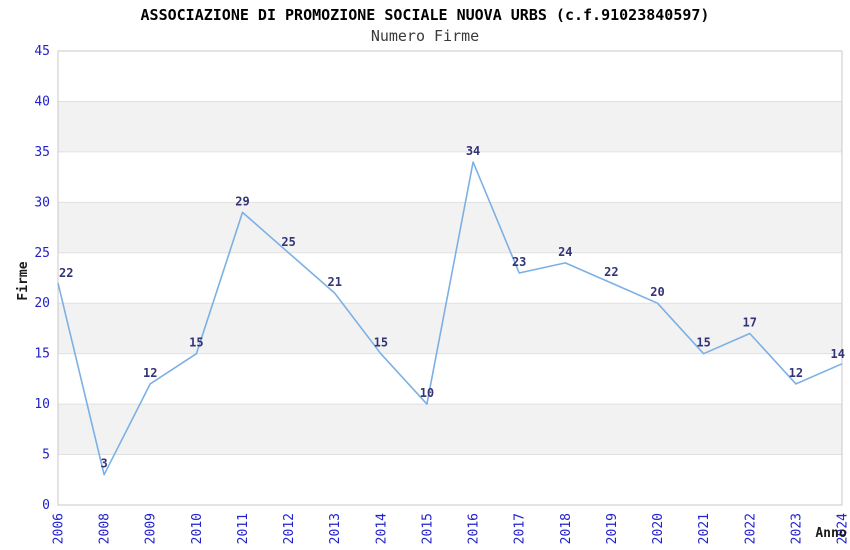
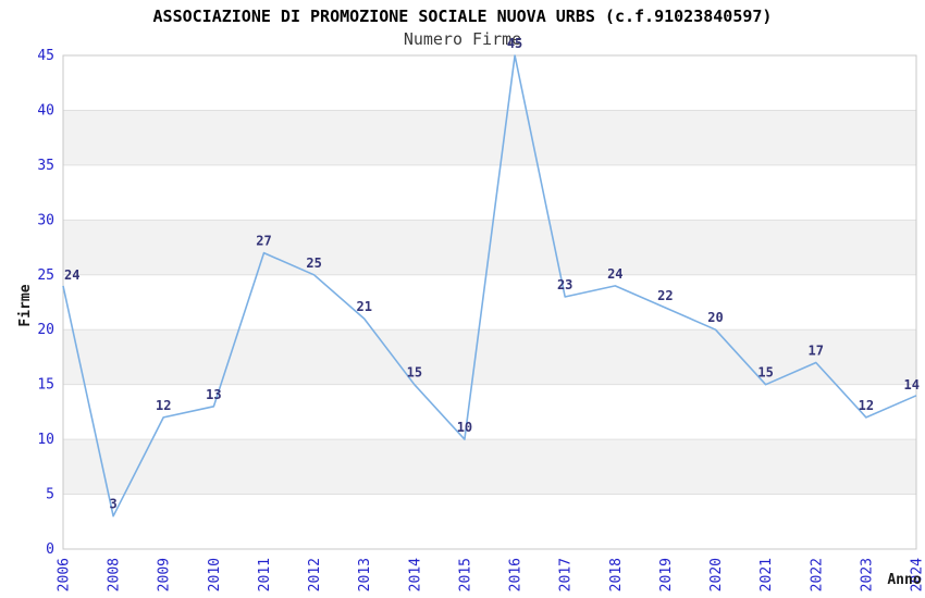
2006: 22 -> 24
2010: 15 -> 13
2011: 29 -> 27
2016: 34 -> 45
